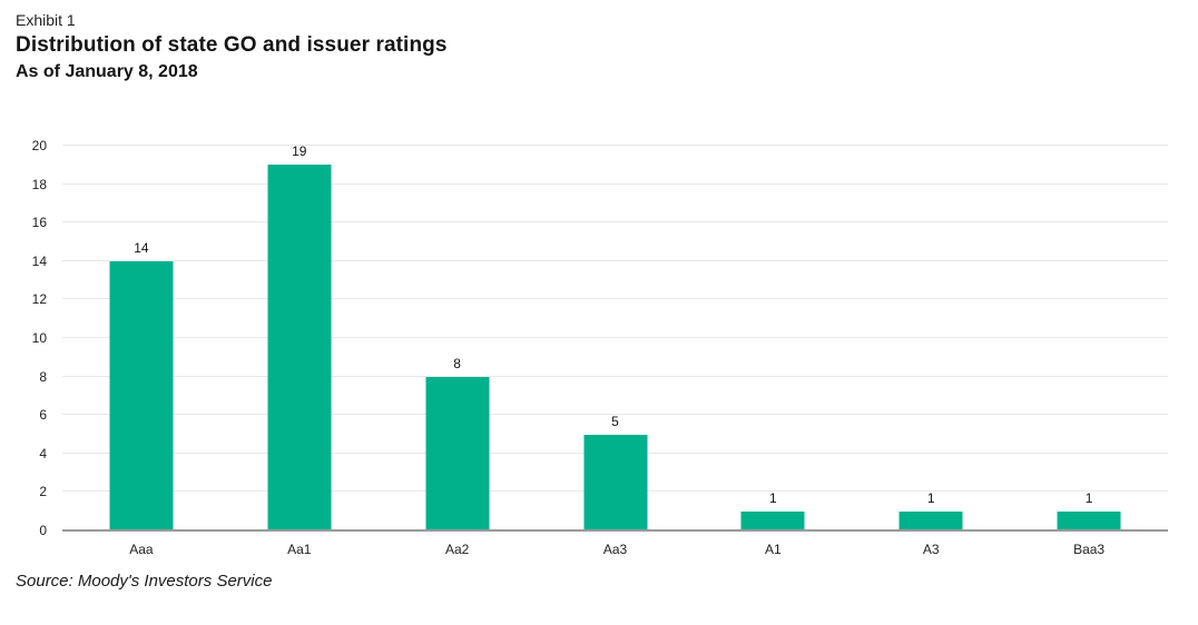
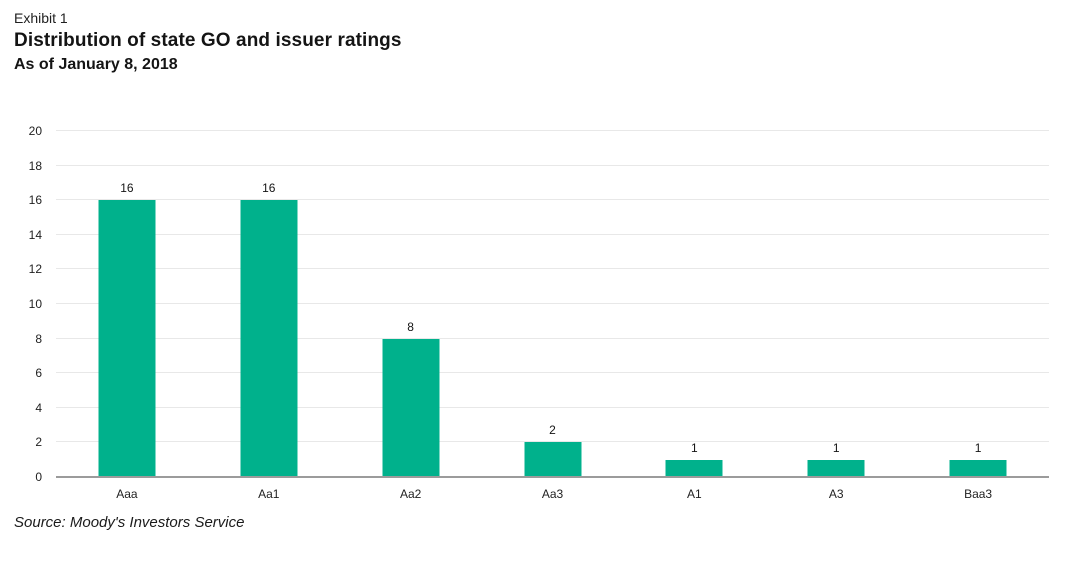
Aaa: 14 -> 16
Aa1: 19 -> 16
Aa3: 5 -> 2
